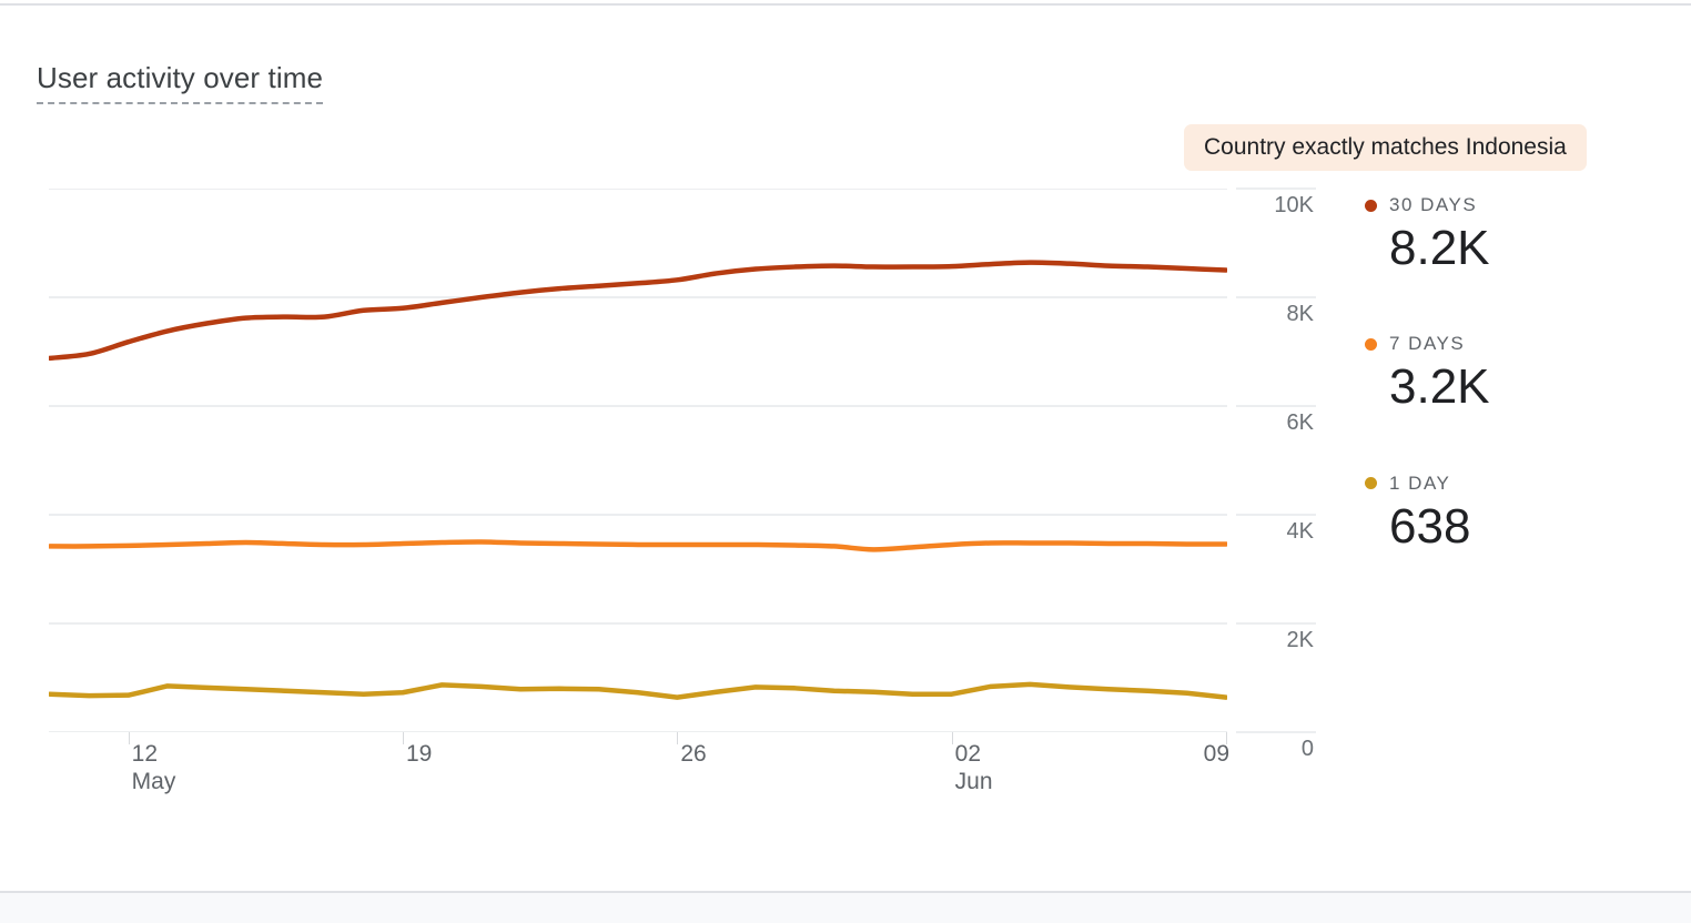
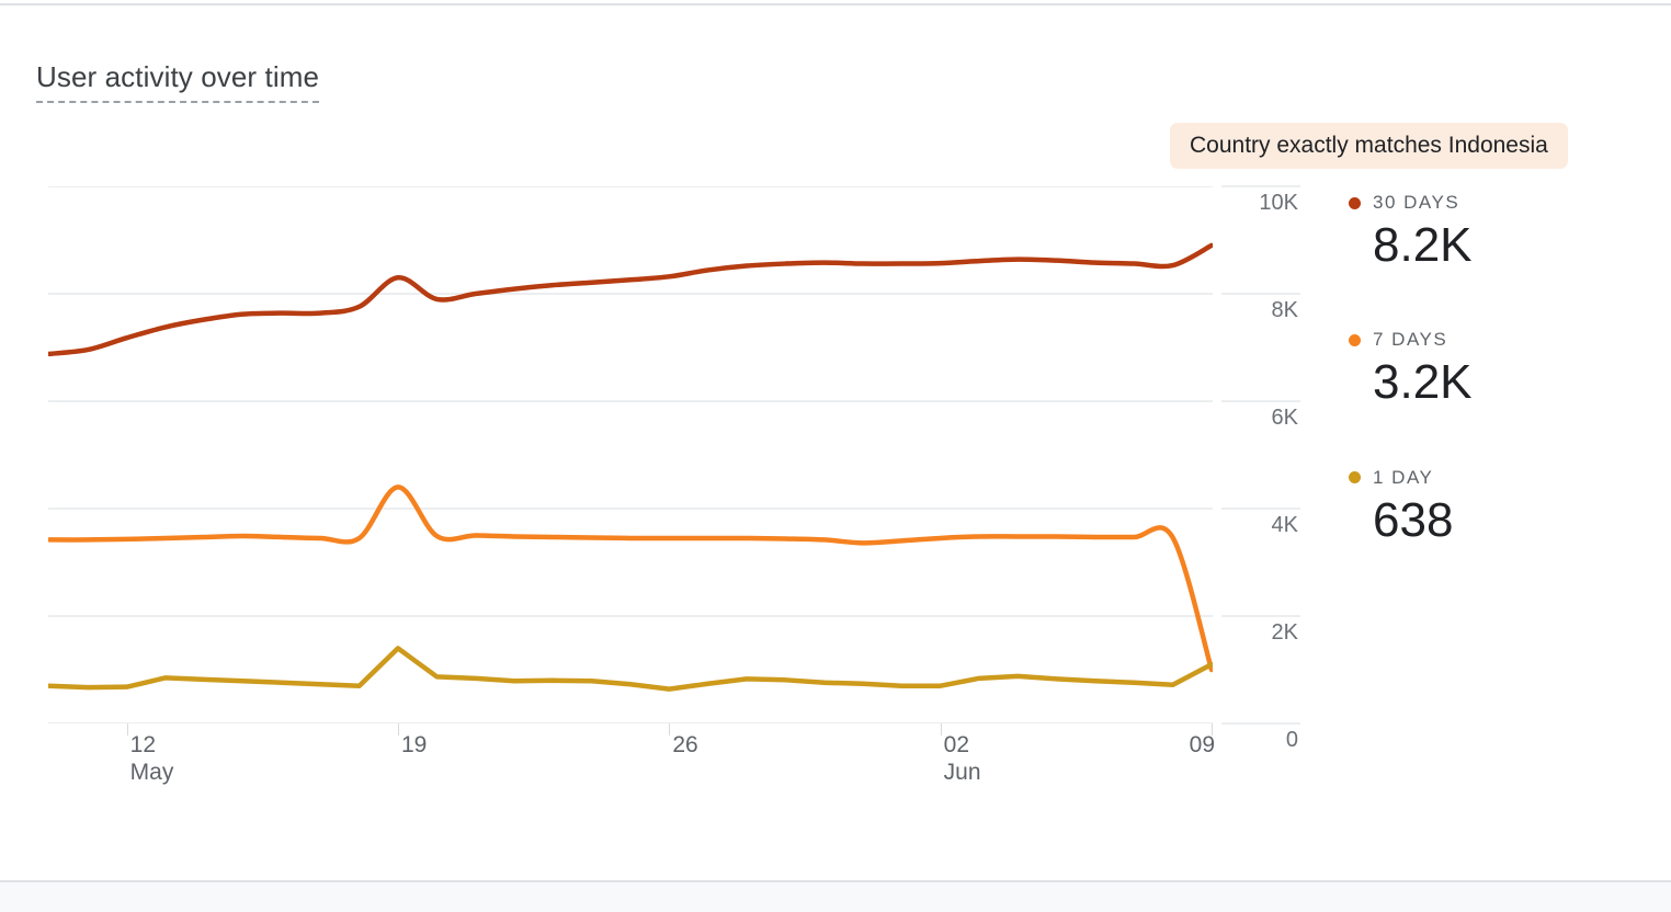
30 DAYS/May 19: 7.8K -> 8.3K
7 DAYS/May 19: 3.5K -> 4.4K
1 DAY/May 19: 0.7K -> 1.4K
30 DAYS/Jun 09: 8.5K -> 8.9K
7 DAYS/Jun 09: 3.5K -> 1.0K
1 DAY/Jun 09: 0.6K -> 1.1K
